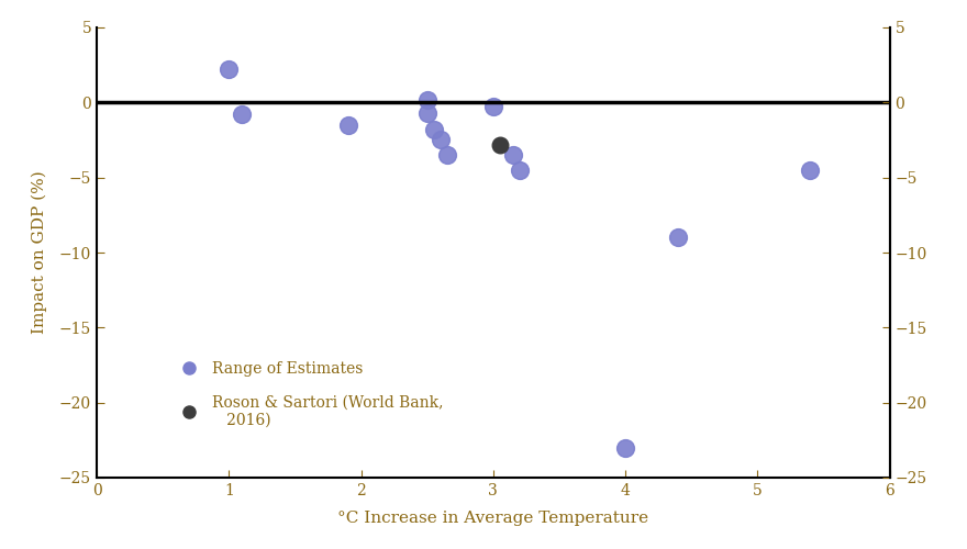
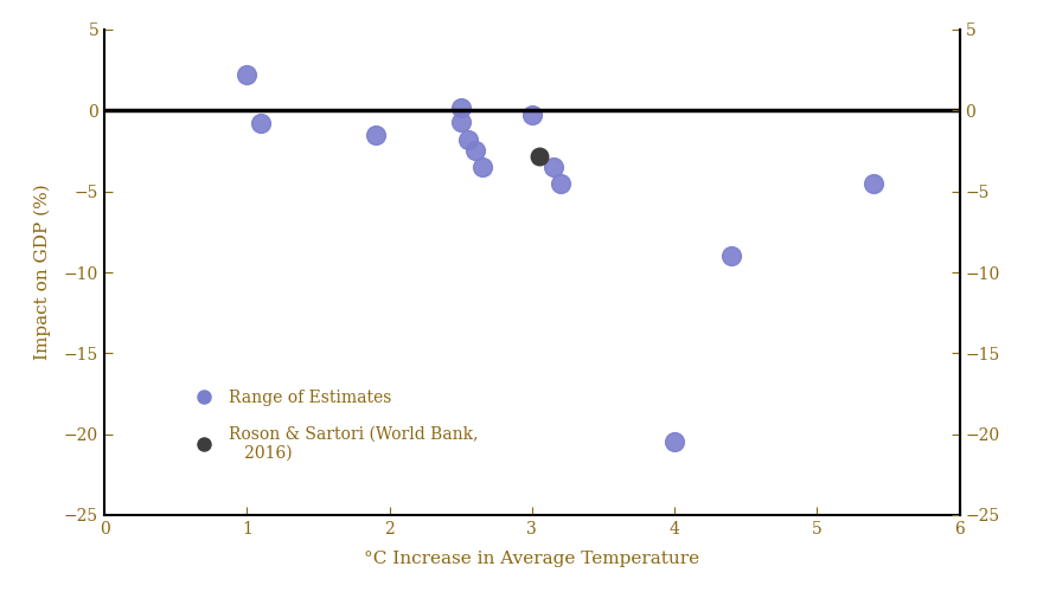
Range of Estimates/4: -23.0 -> -20.5
